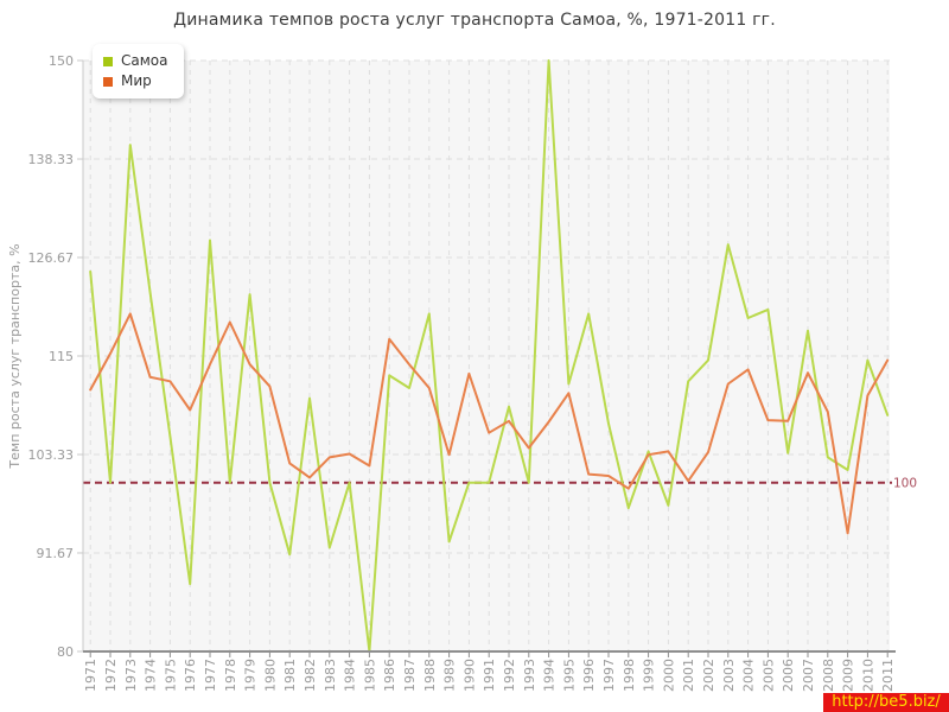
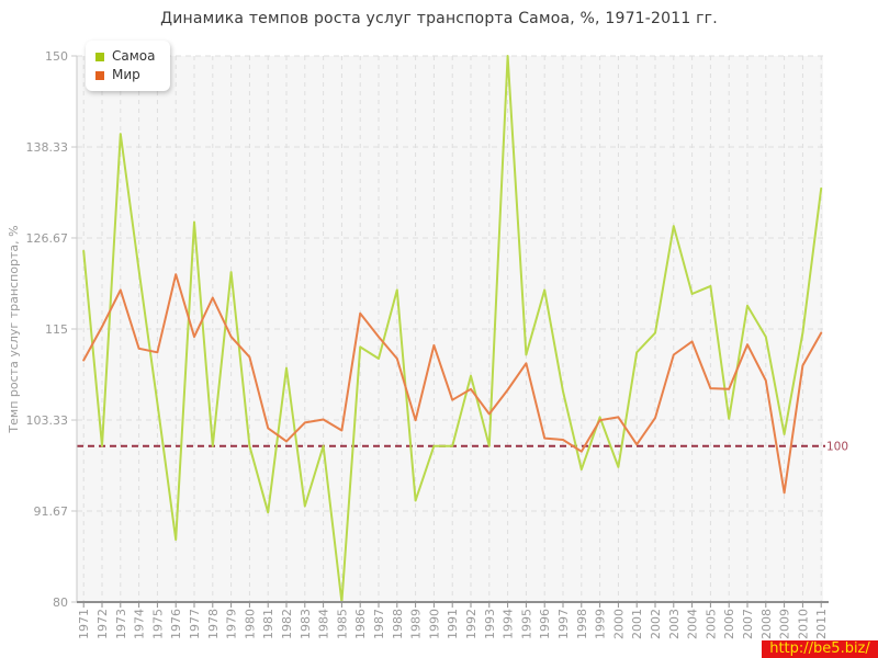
Мир/1976: 109 -> 122
Самоа/2008: 103 -> 114
Самоа/2011: 108 -> 133
